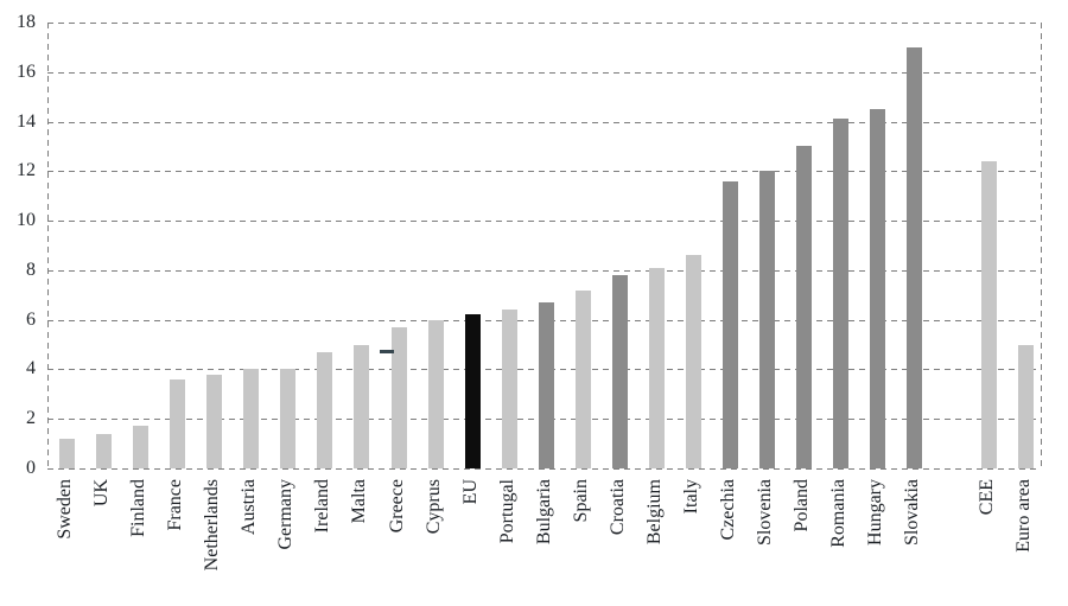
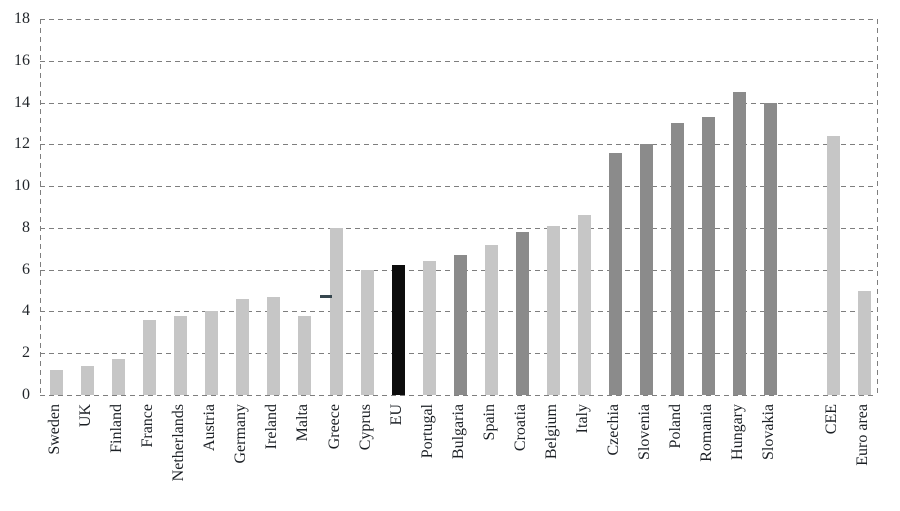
Germany: 4.0 -> 4.6
Malta: 5.0 -> 3.8
Greece: 5.7 -> 8.0
Romania: 14.1 -> 13.3
Slovakia: 17.0 -> 14.0
